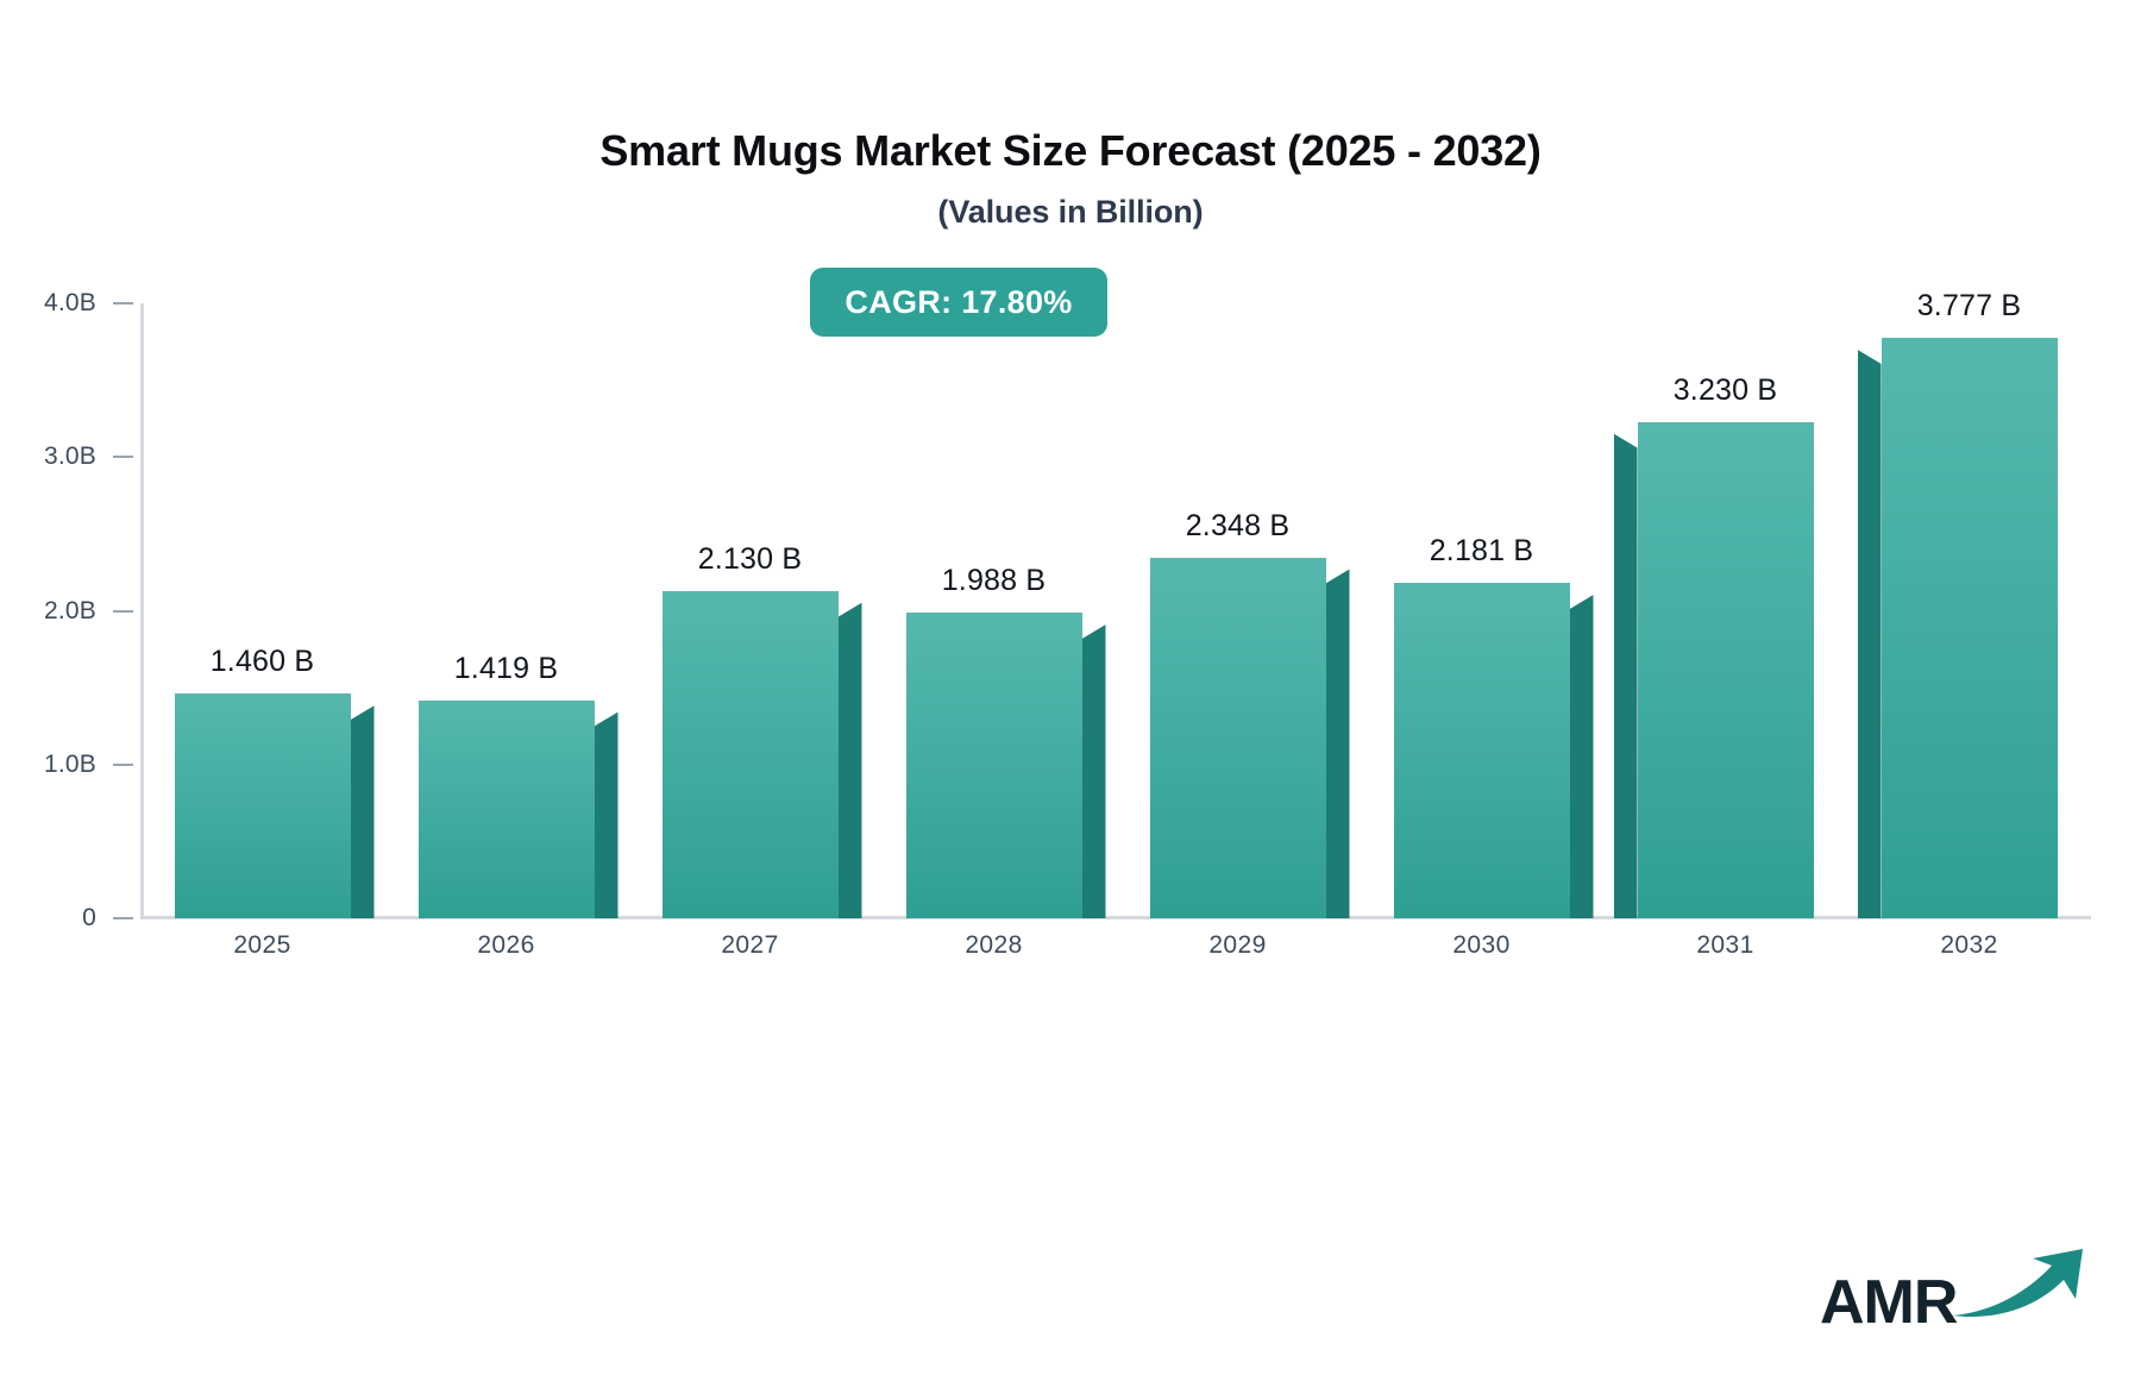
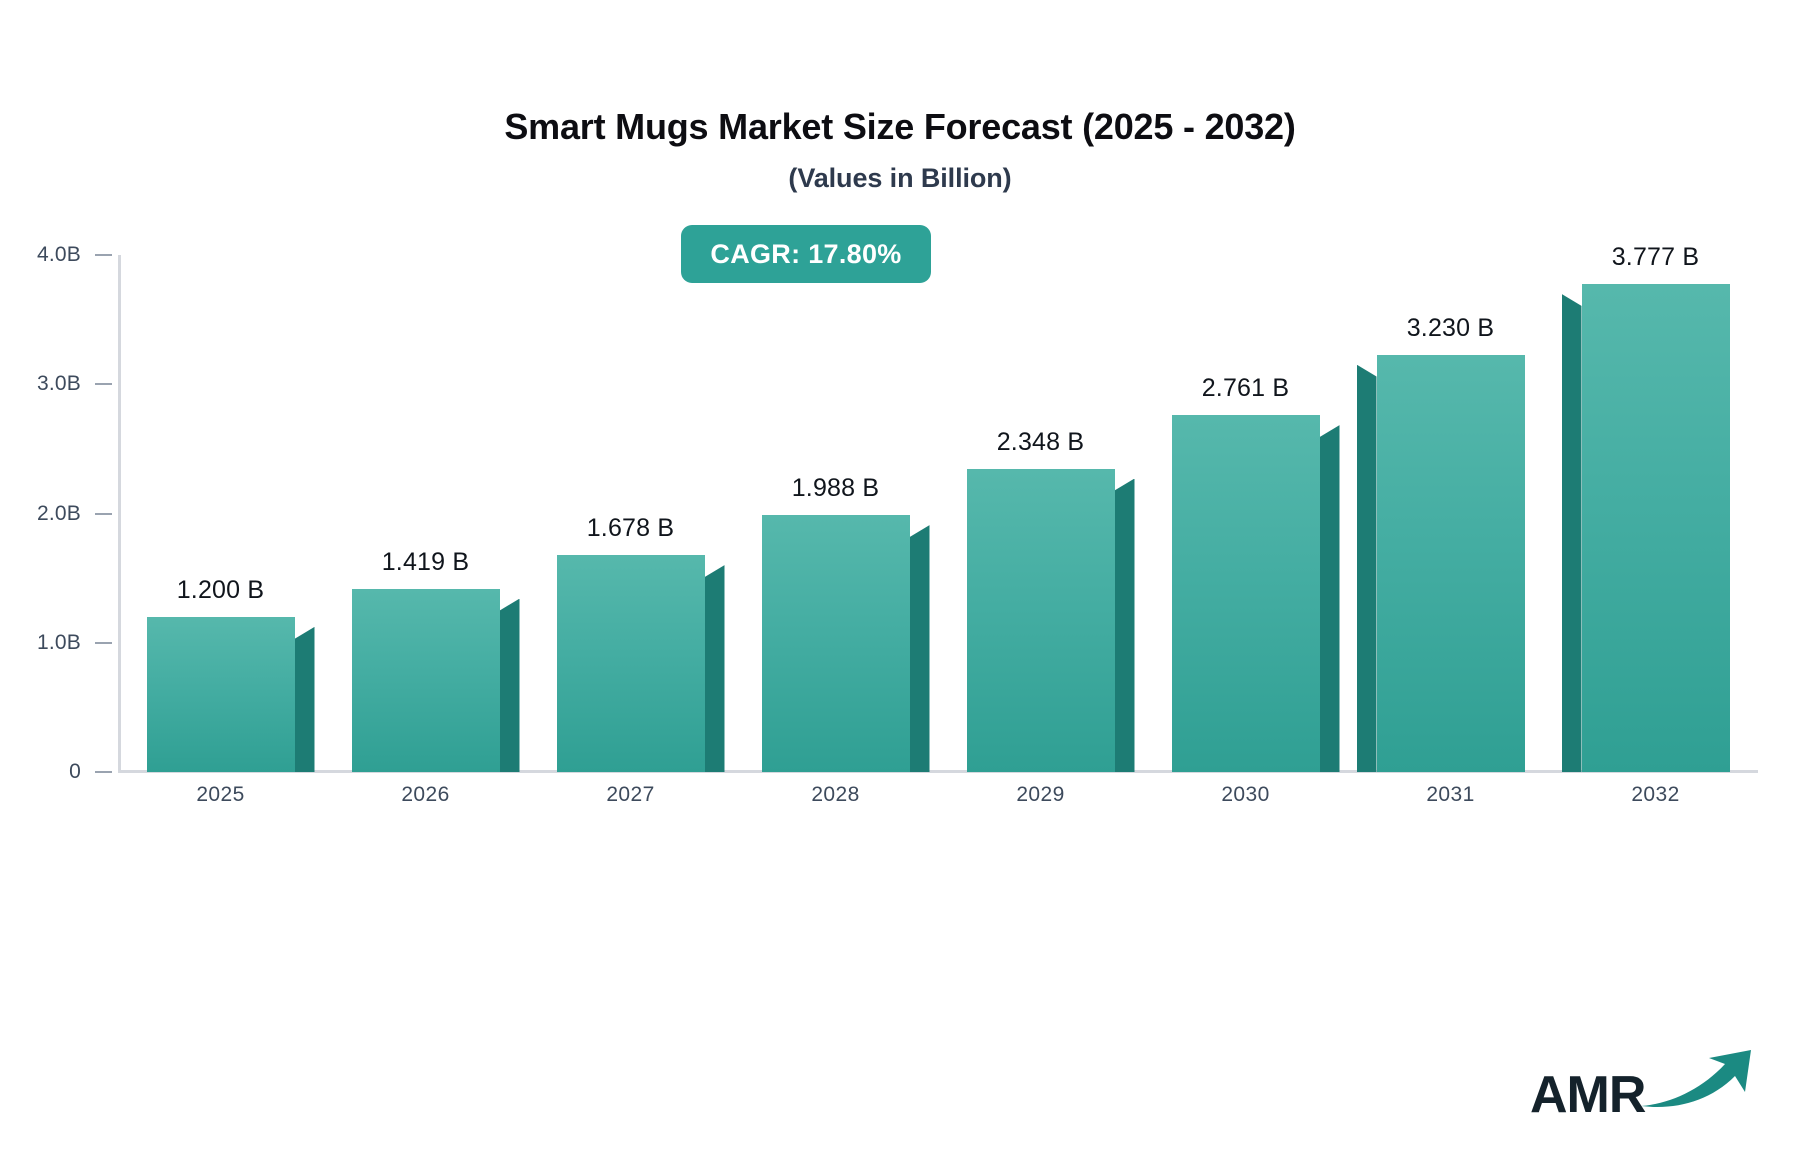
2025: 1.460 -> 1.200
2027: 2.130 -> 1.678
2030: 2.181 -> 2.761
